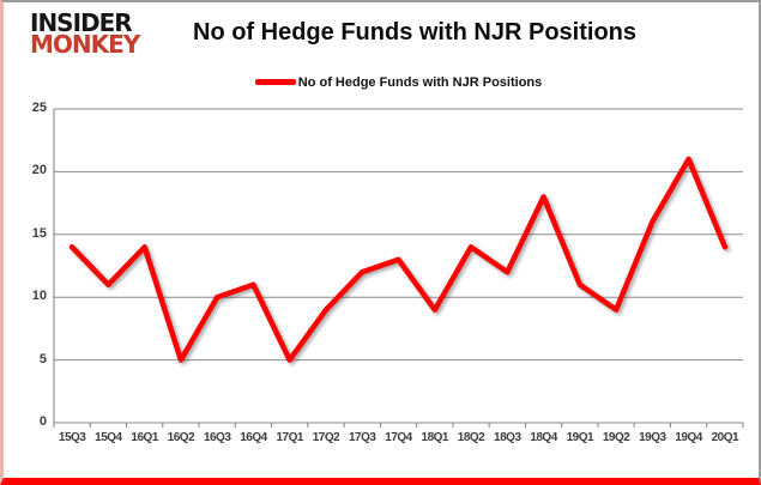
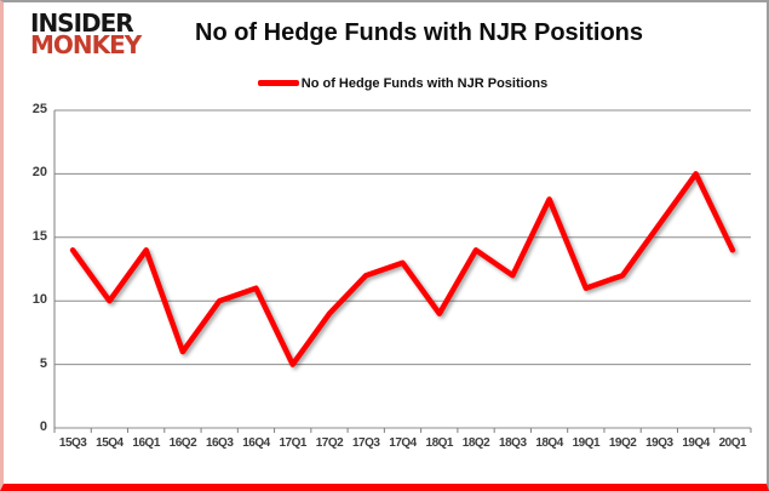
15Q4: 11 -> 10
16Q2: 5 -> 6
19Q2: 9 -> 12
19Q4: 21 -> 20
